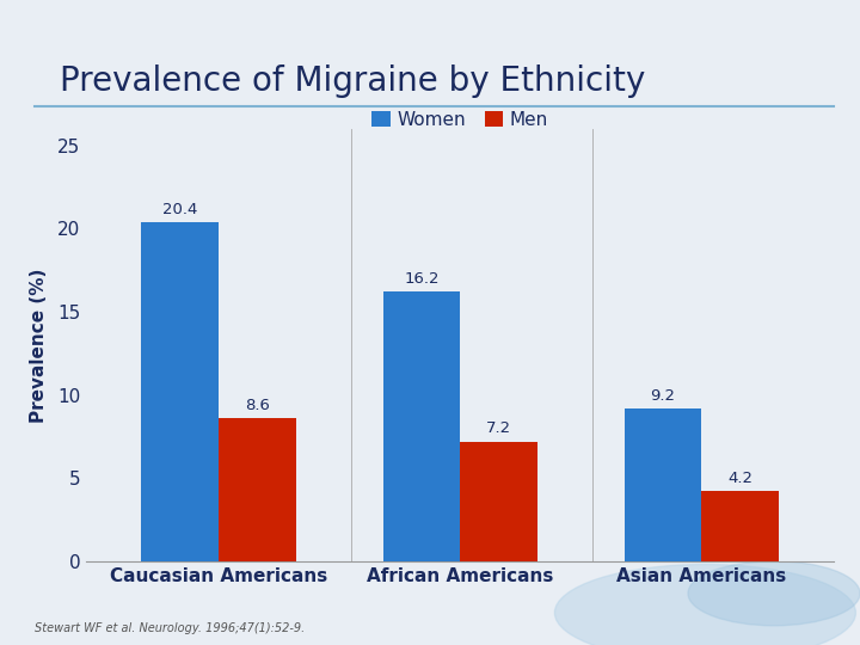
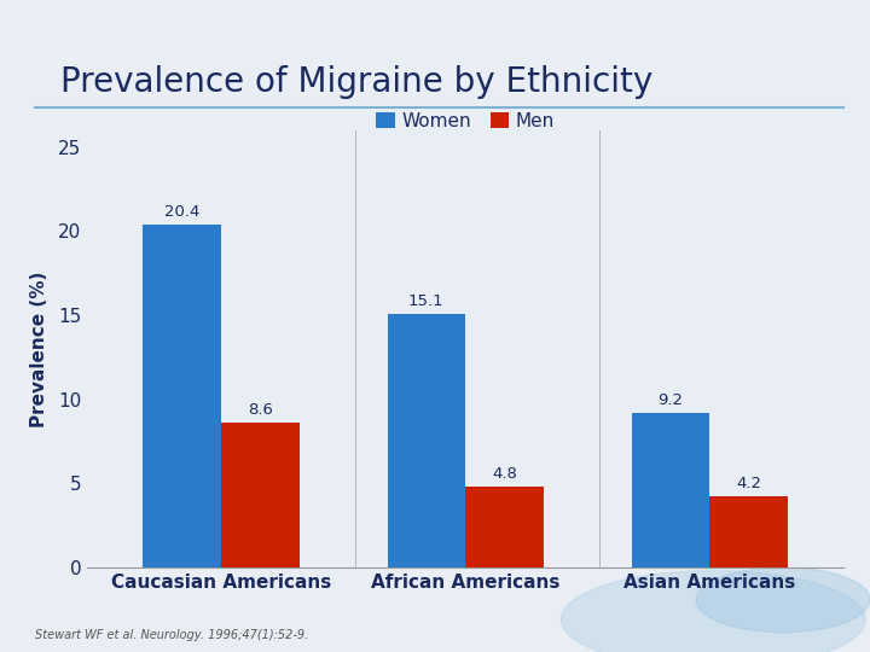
Women/African Americans: 16.2 -> 15.1
Men/African Americans: 7.2 -> 4.8
